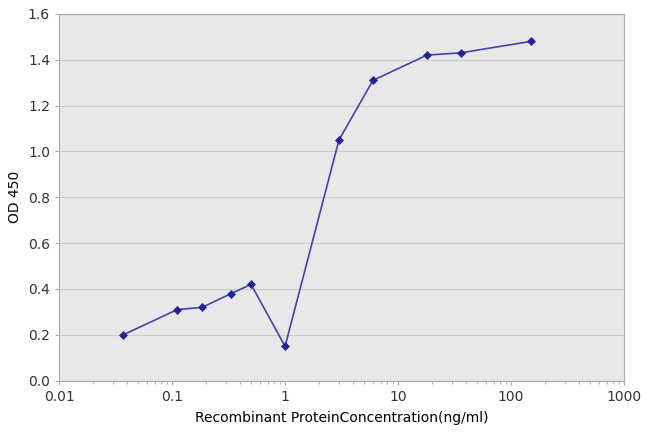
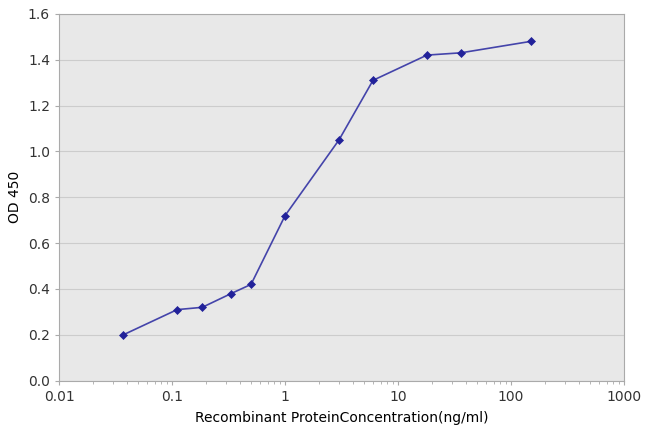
1: 0.15 -> 0.72
